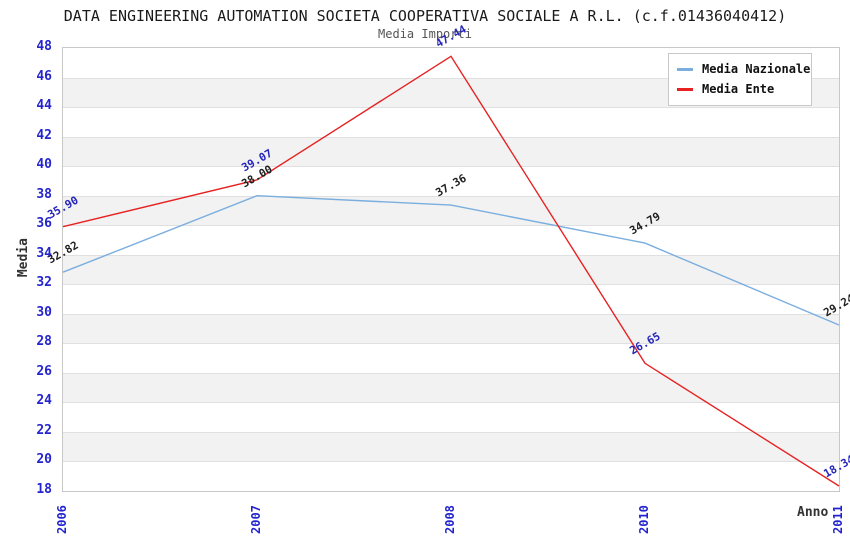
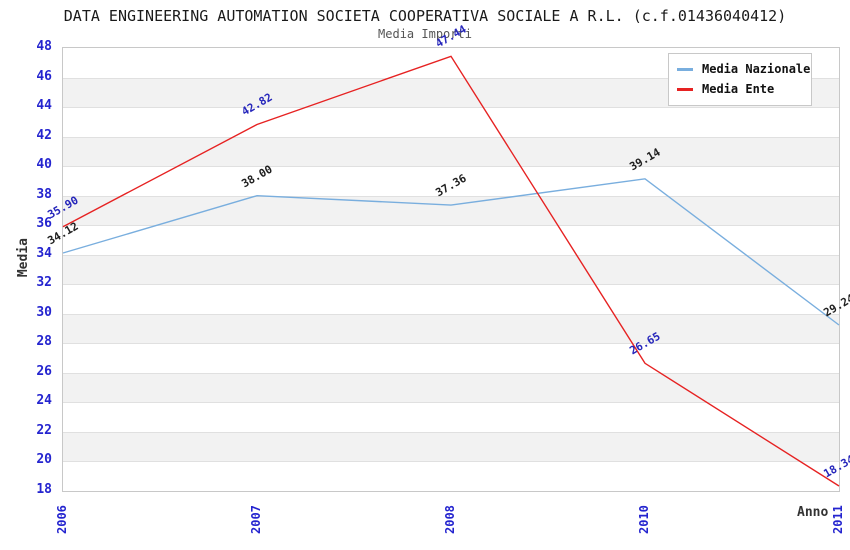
Media Nazionale/2006: 32.82 -> 34.12
Media Ente/2007: 39.07 -> 42.82
Media Nazionale/2010: 34.79 -> 39.14
